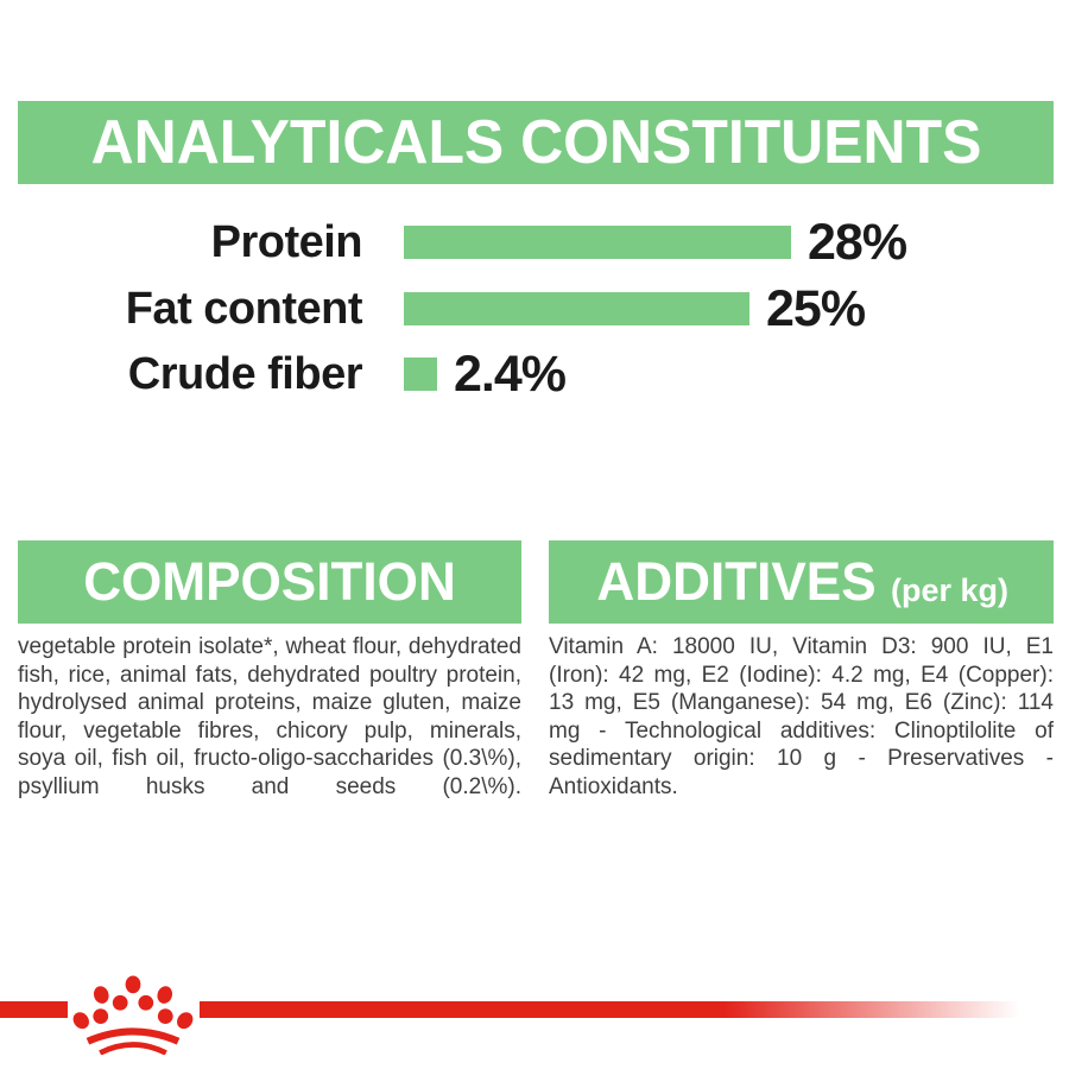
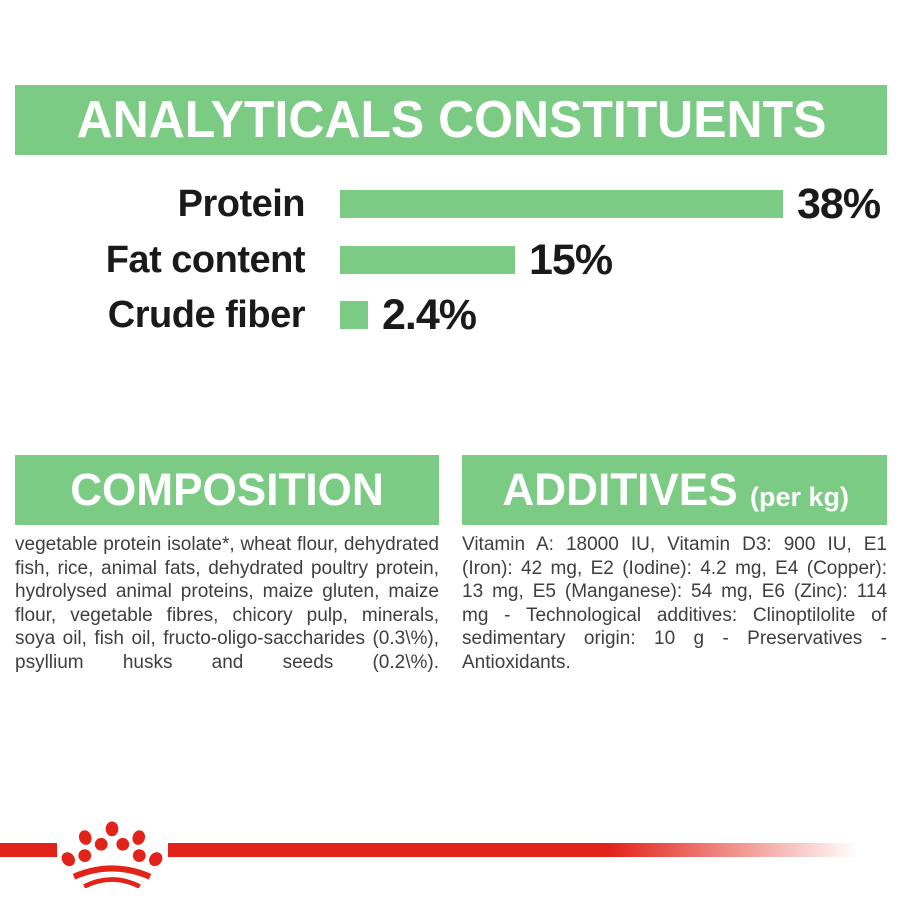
Protein: 28% -> 38%
Fat content: 25% -> 15%
